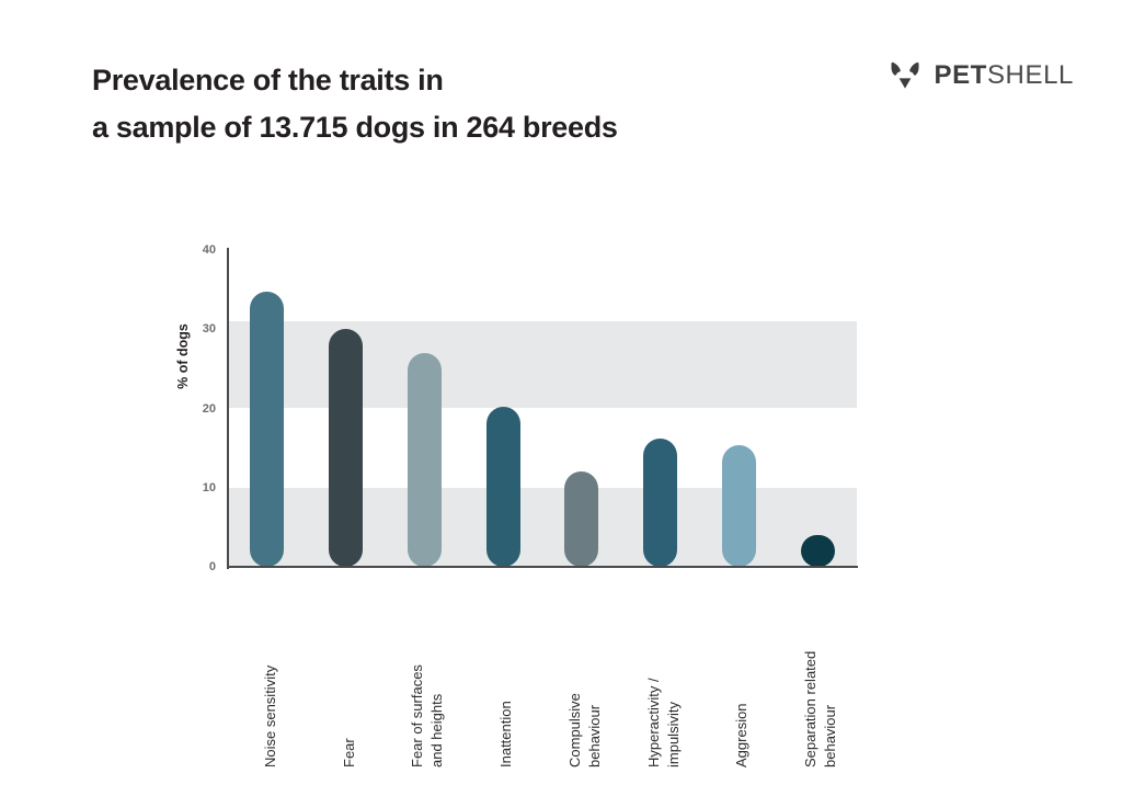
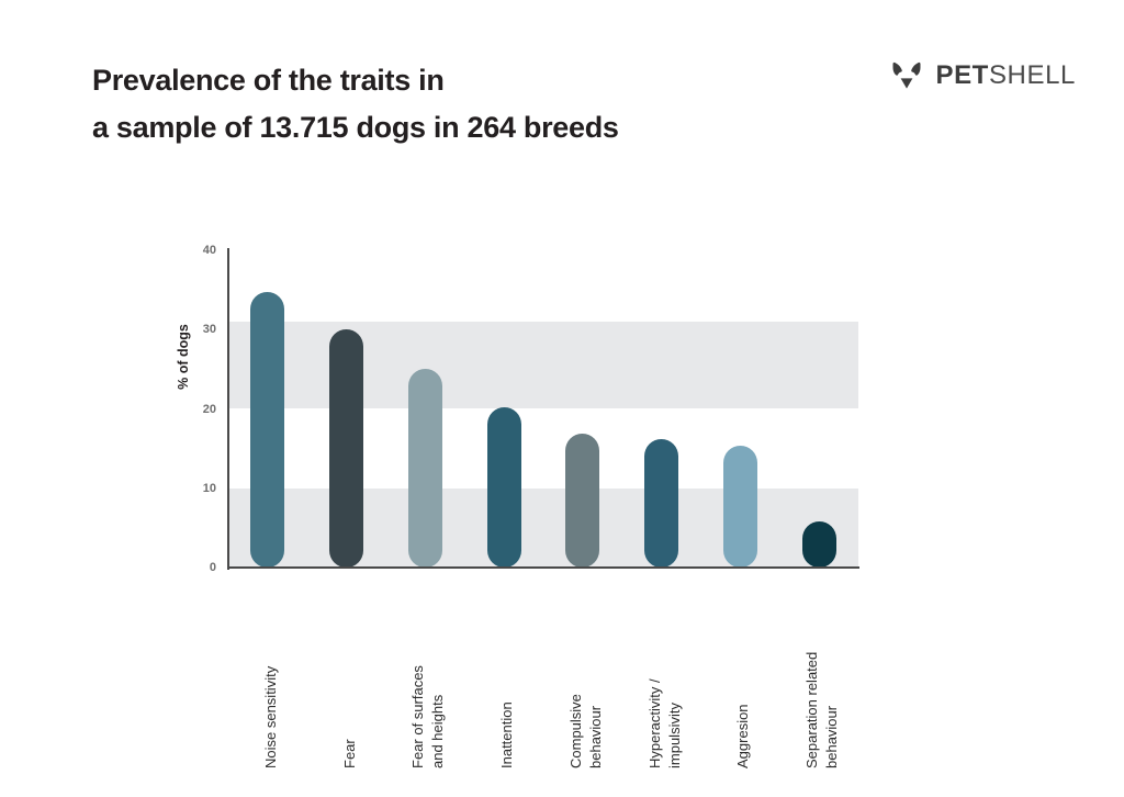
Fear of surfaces and heights: 27 -> 25
Compulsive behaviour: 12 -> 17
Separation related behaviour: 4 -> 6
